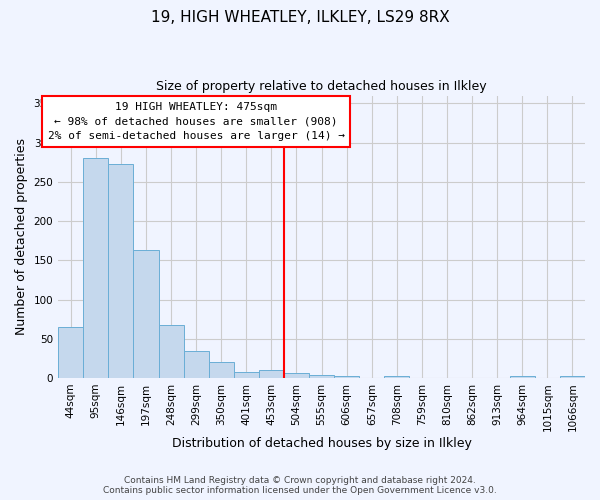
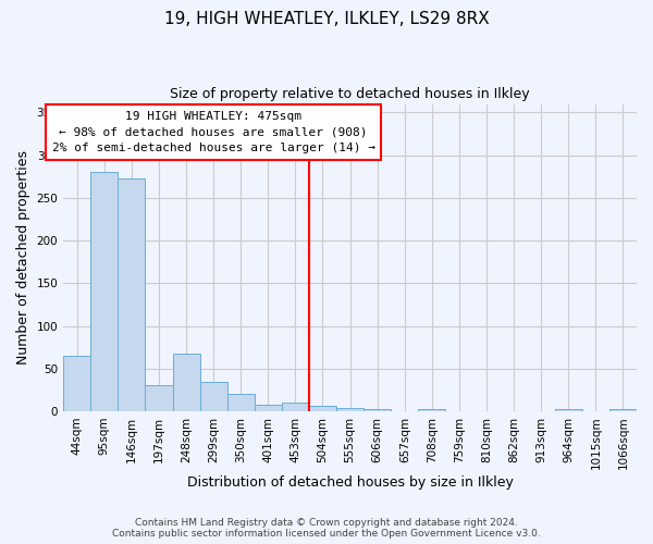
197sqm: 163 -> 30
